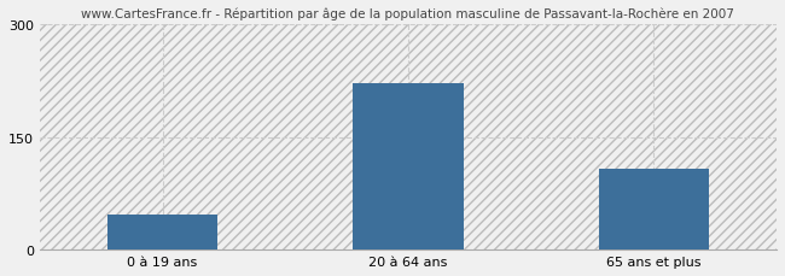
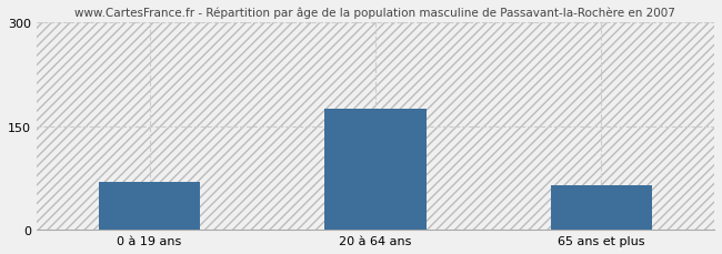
0 à 19 ans: 46 -> 70
20 à 64 ans: 222 -> 175
65 ans et plus: 108 -> 65
